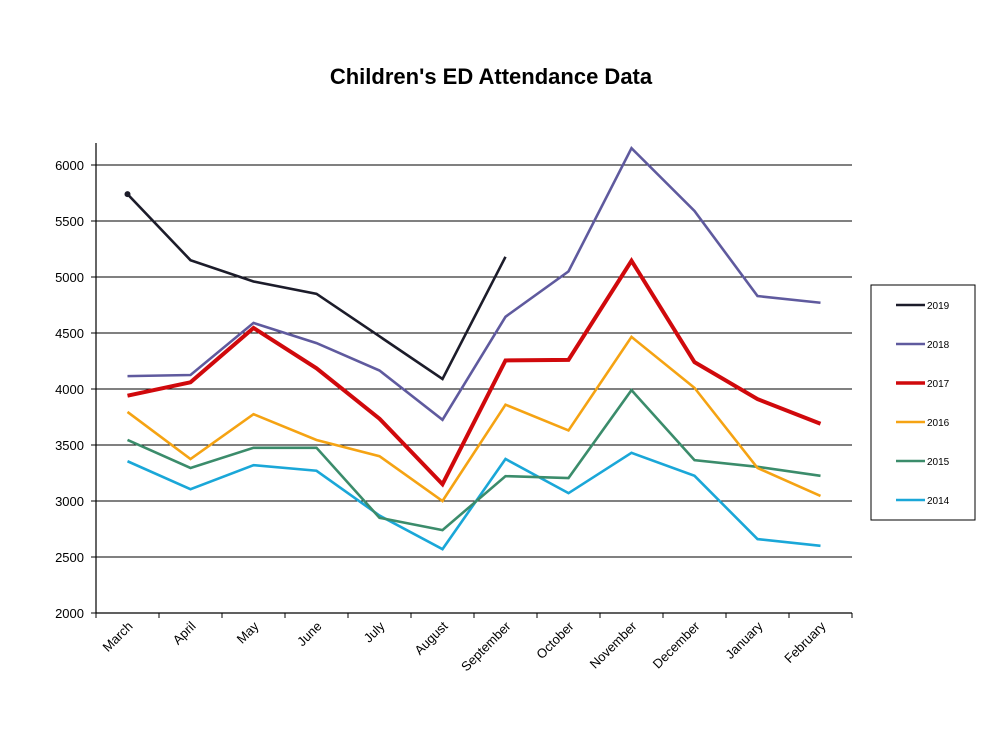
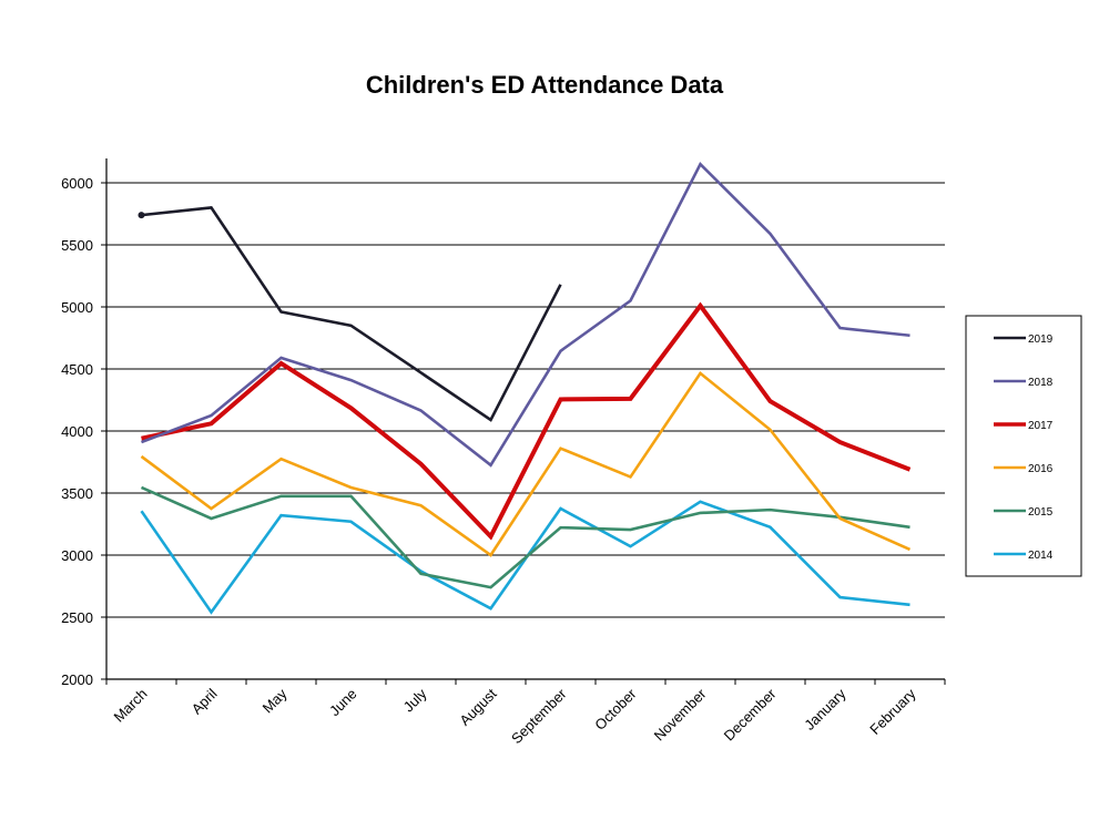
2018/March: 4120 -> 3910
2019/April: 5150 -> 5800
2014/April: 3100 -> 2540
2017/November: 5140 -> 5010
2015/November: 3990 -> 3340
